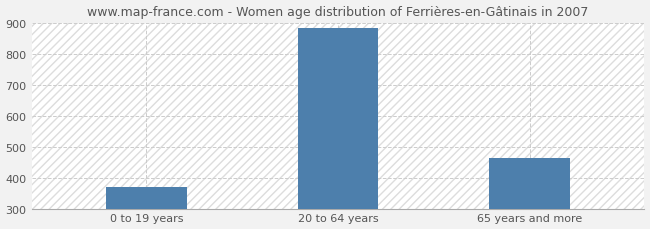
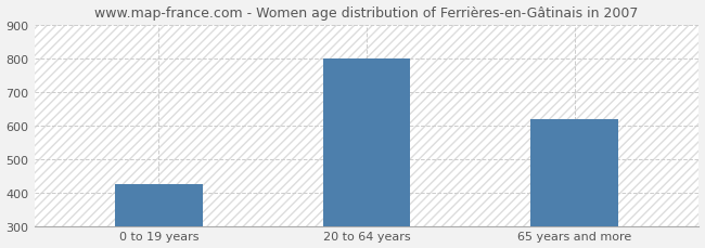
0 to 19 years: 370 -> 425
20 to 64 years: 884 -> 800
65 years and more: 462 -> 620
